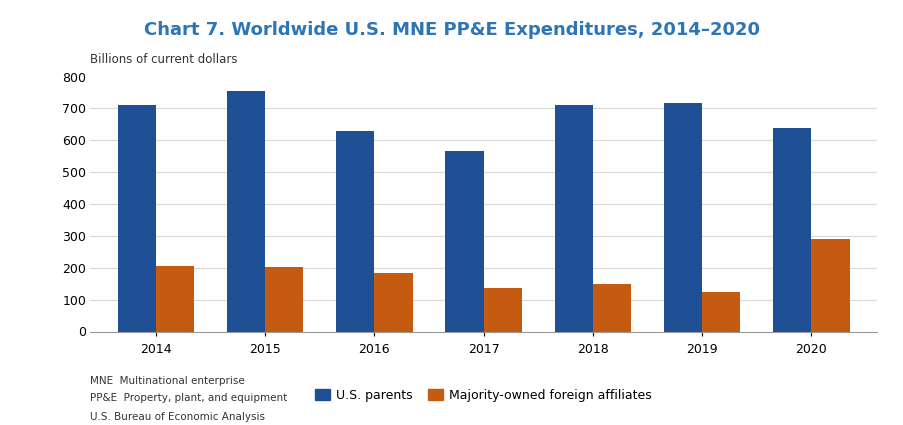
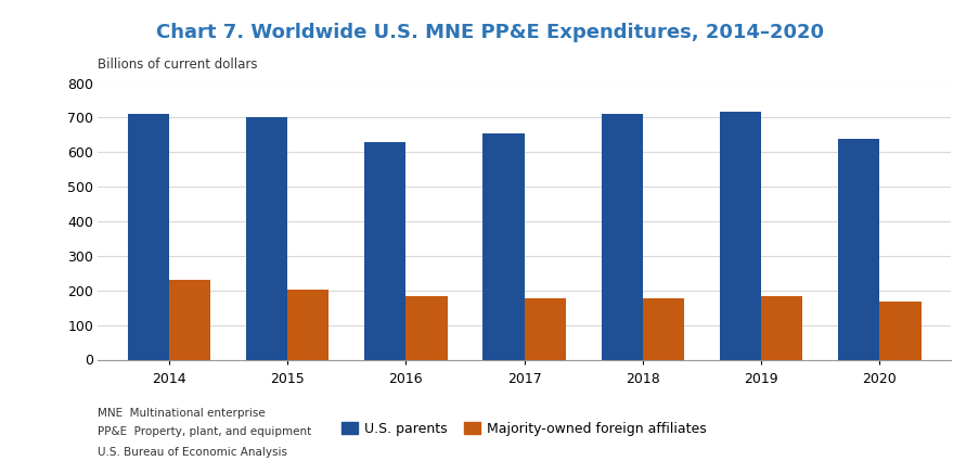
Majority-owned foreign affiliates/2014: 205 -> 232
U.S. parents/2015: 755 -> 700
U.S. parents/2017: 565 -> 653
Majority-owned foreign affiliates/2017: 135 -> 178
Majority-owned foreign affiliates/2018: 150 -> 178
Majority-owned foreign affiliates/2019: 125 -> 182
Majority-owned foreign affiliates/2020: 290 -> 168
